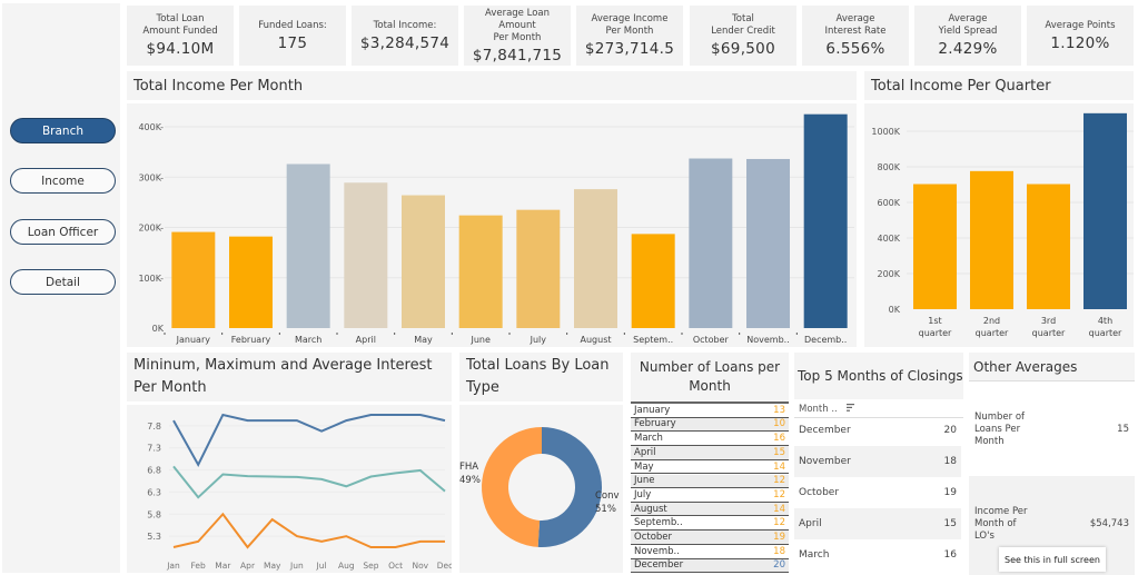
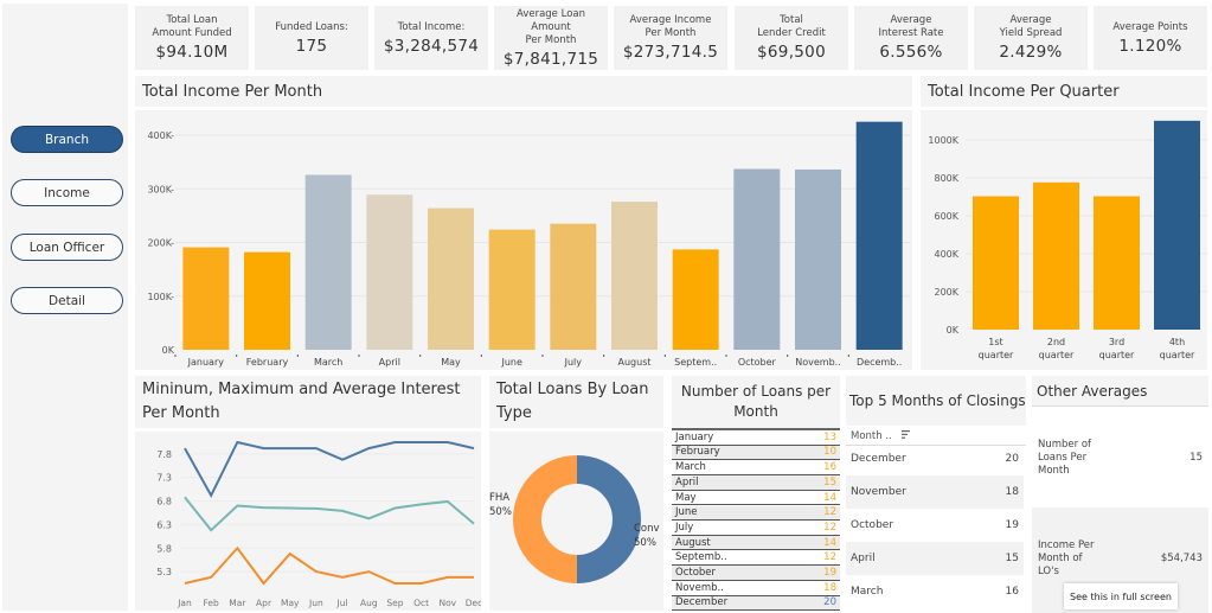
Total Loans By Loan Type/Conv: 51% -> 50%
Total Loans By Loan Type/FHA: 49% -> 50%
